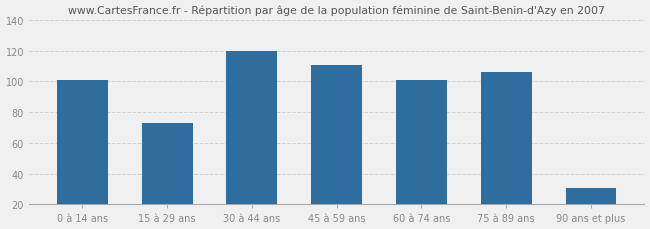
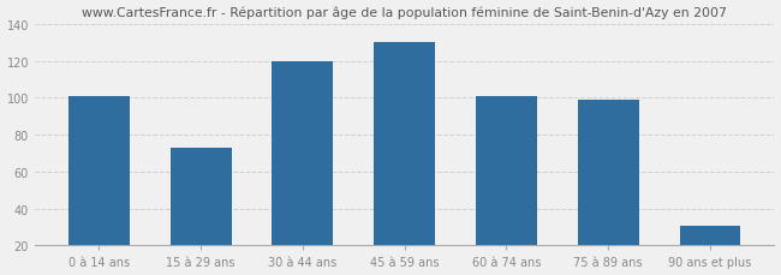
45 à 59 ans: 111 -> 130
75 à 89 ans: 106 -> 99
